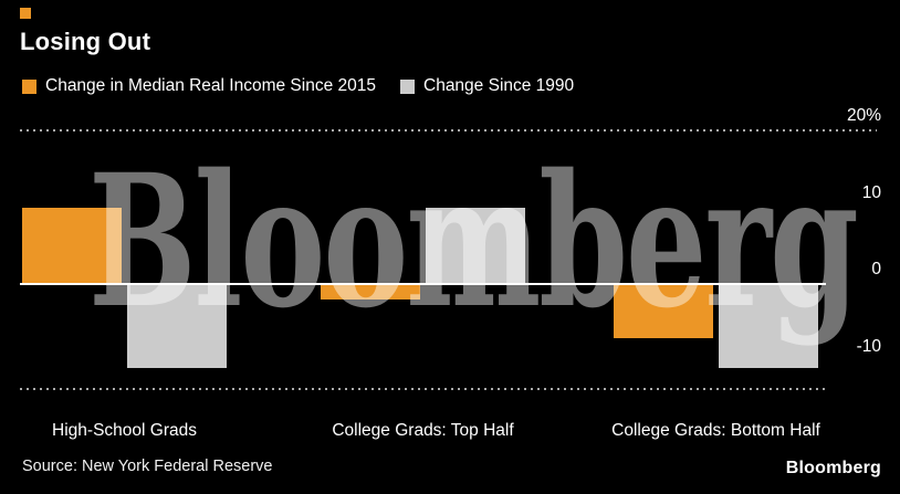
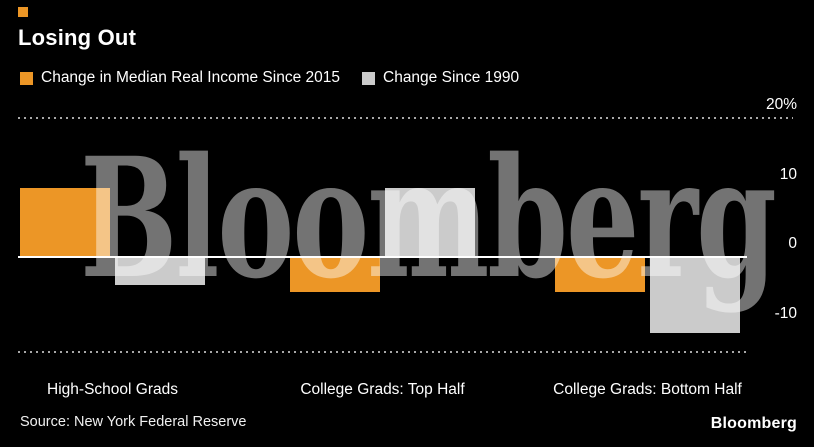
Change Since 1990/High-School Grads: -11% -> -4%
Change in Median Real Income Since 2015/College Grads: Top Half: -2% -> -5%
Change in Median Real Income Since 2015/College Grads: Bottom Half: -7% -> -5%
